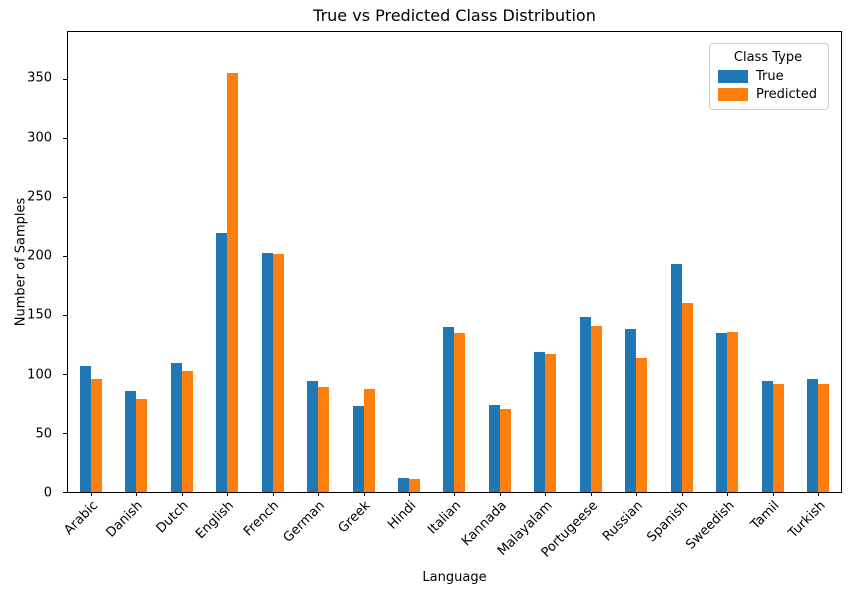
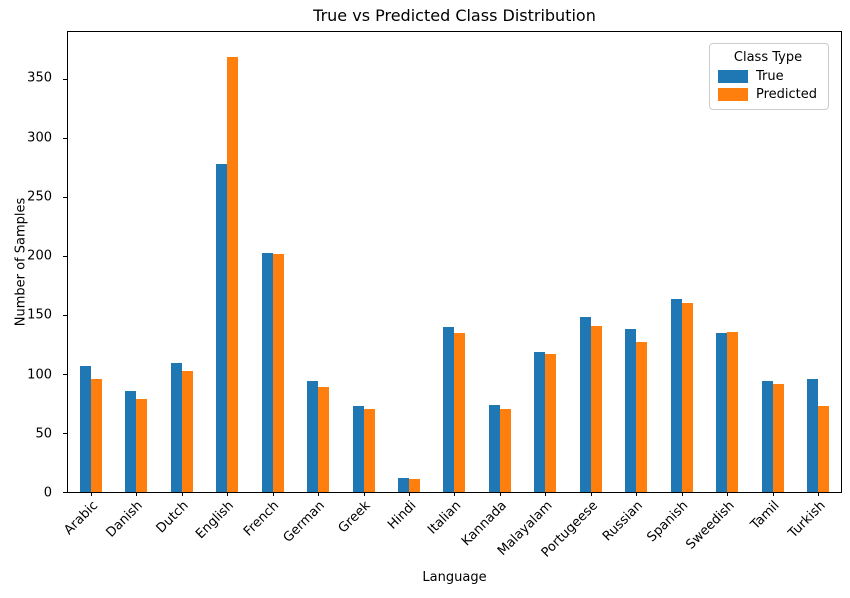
True/English: 220 -> 278
Predicted/English: 355 -> 369
Predicted/Greek: 87 -> 70
Predicted/Russian: 114 -> 127
True/Spanish: 193 -> 164
Predicted/Turkish: 92 -> 73
